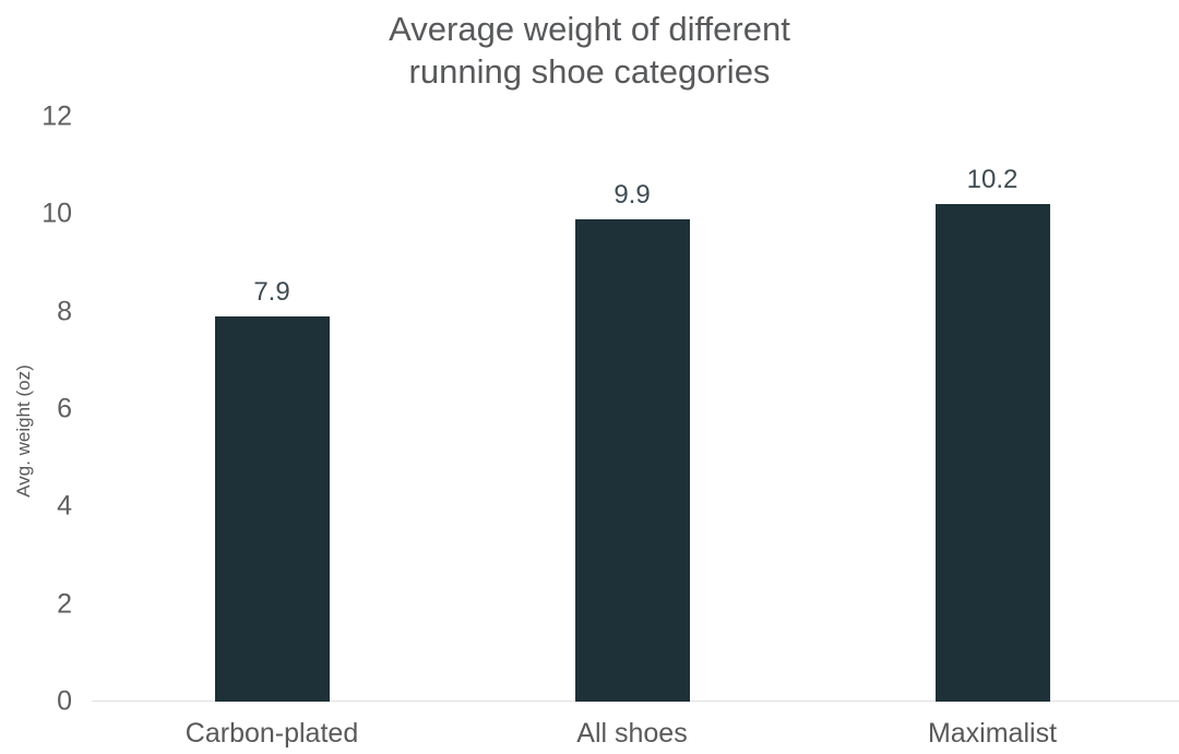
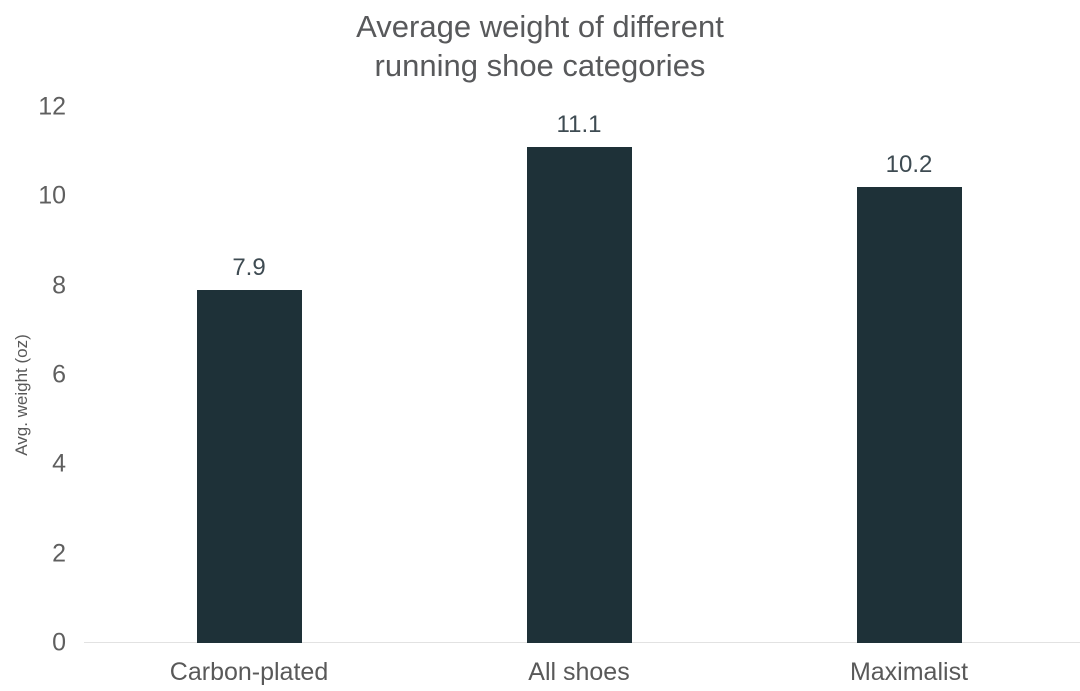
All shoes: 9.9 -> 11.1
